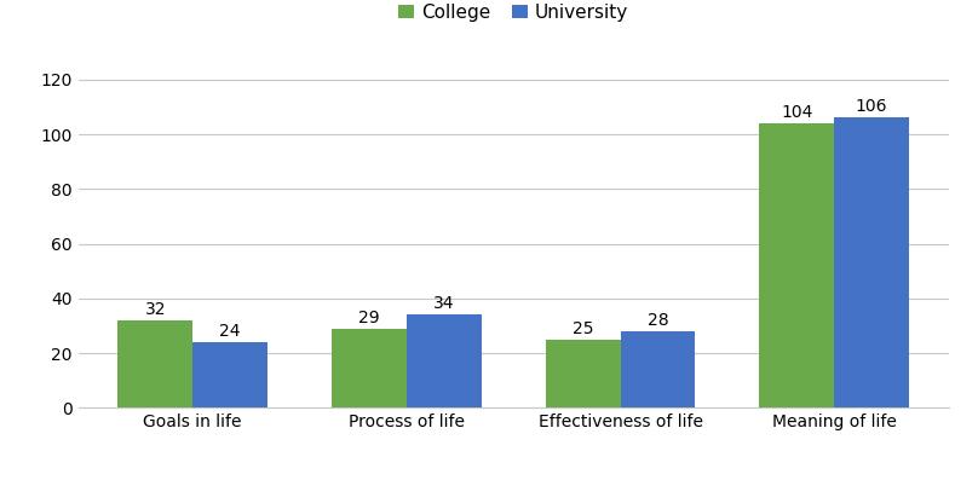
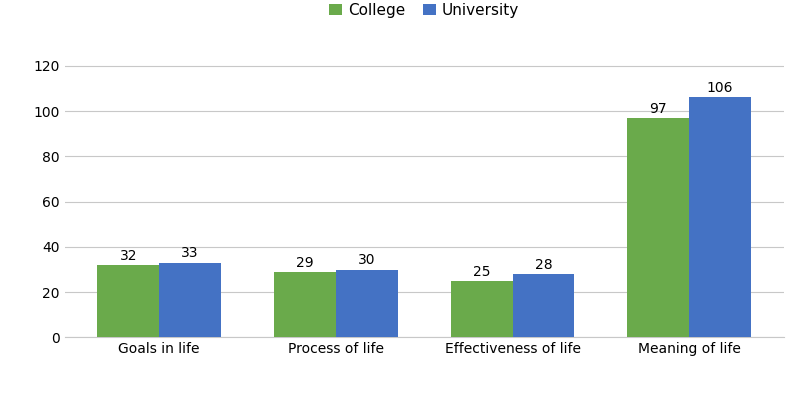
University/Goals in life: 24 -> 33
University/Process of life: 34 -> 30
College/Meaning of life: 104 -> 97
